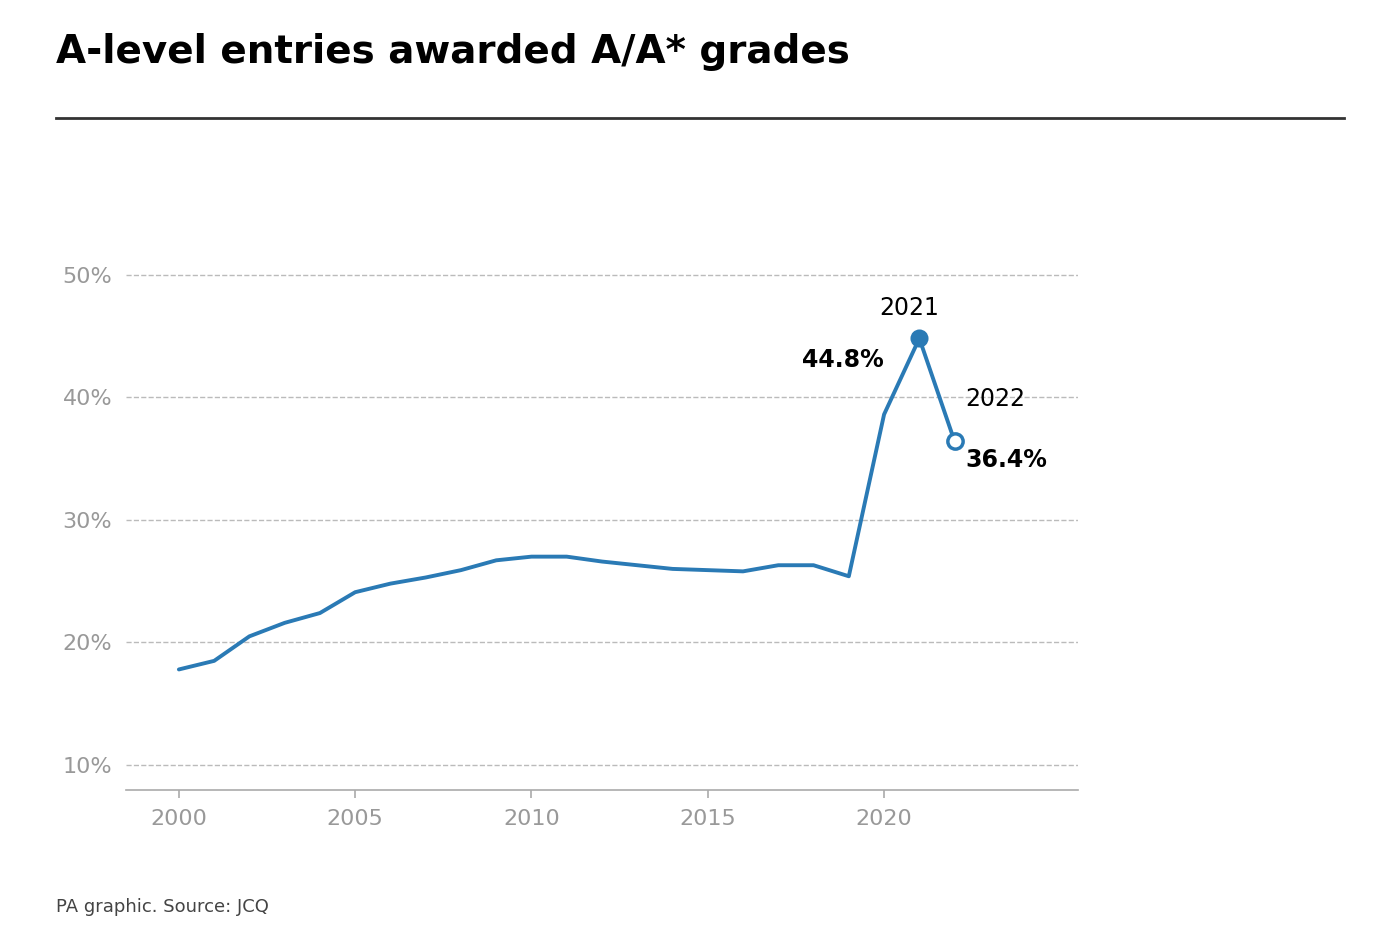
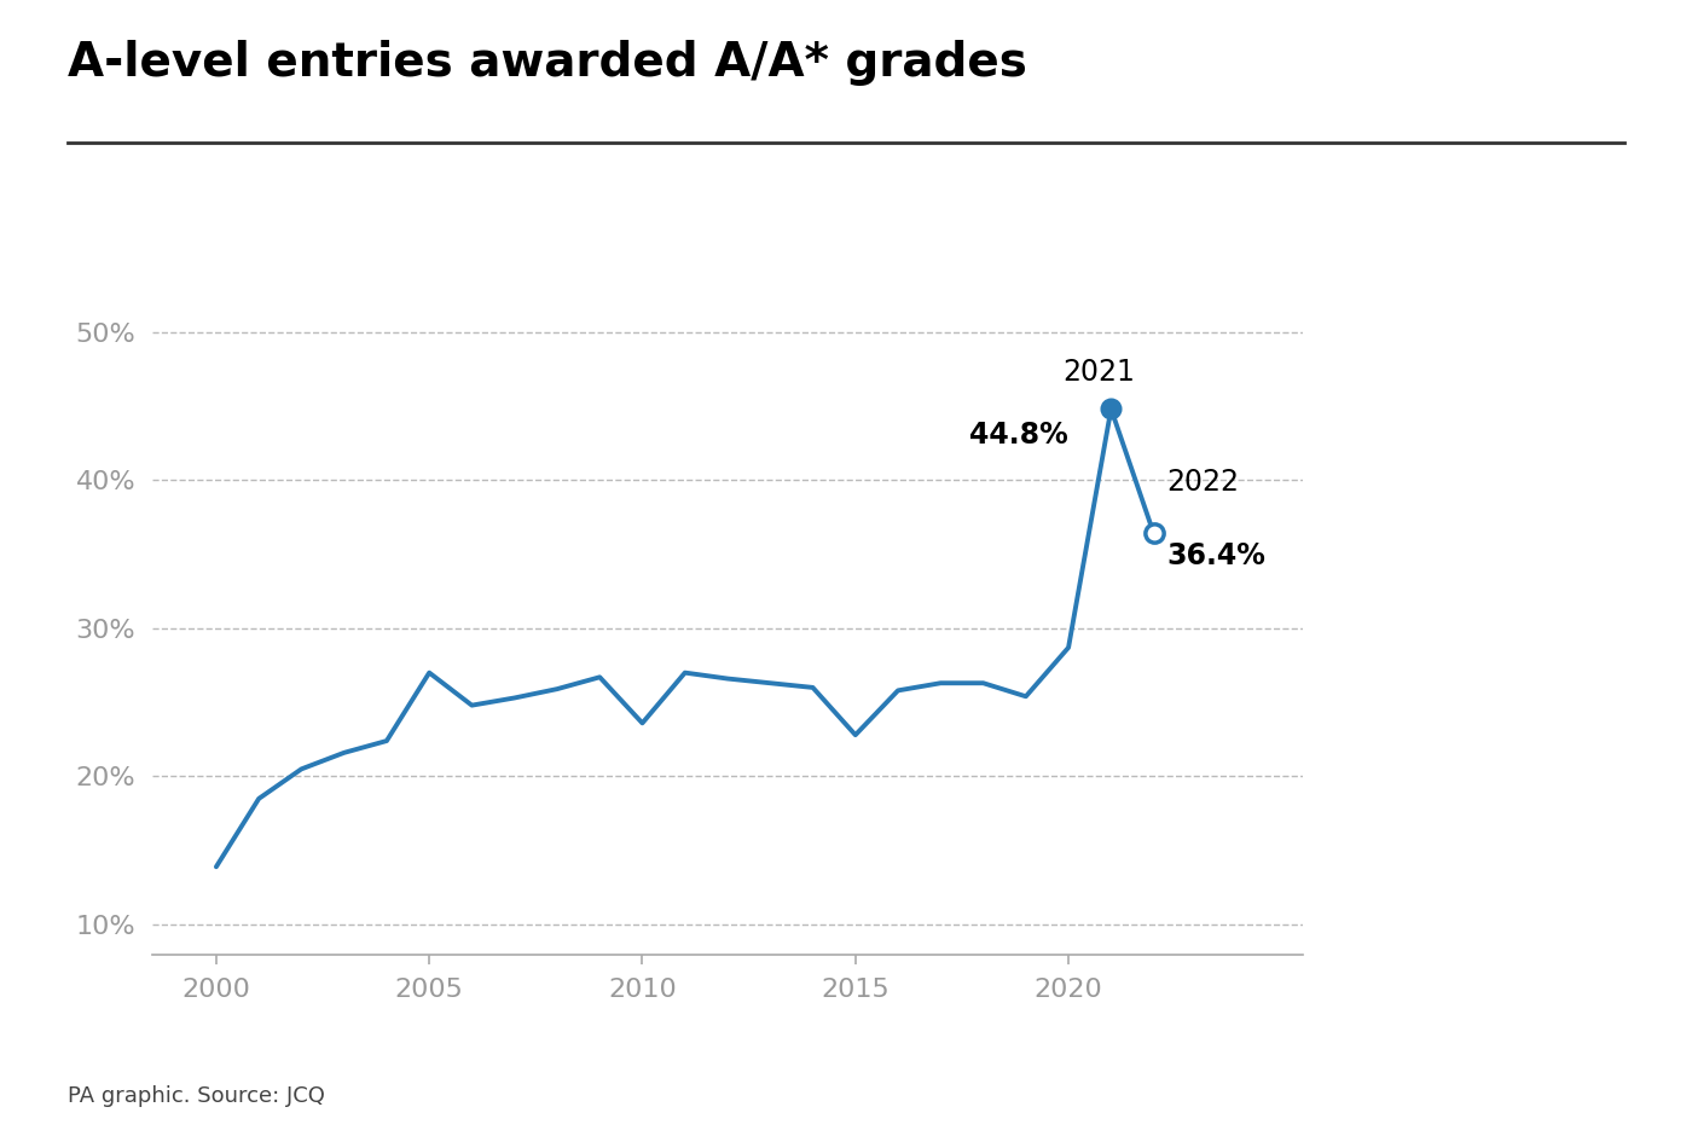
2000: 17.8% -> 13.9%
2005: 24.1% -> 27.0%
2010: 27.0% -> 23.6%
2015: 25.9% -> 22.8%
2020: 38.6% -> 28.7%
